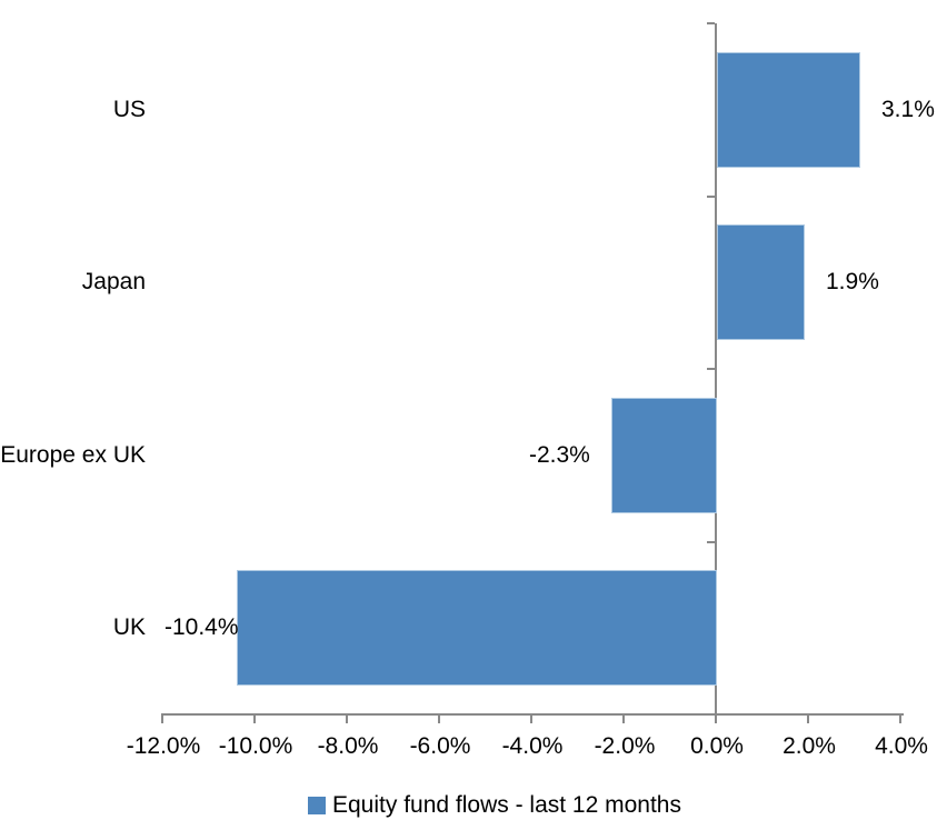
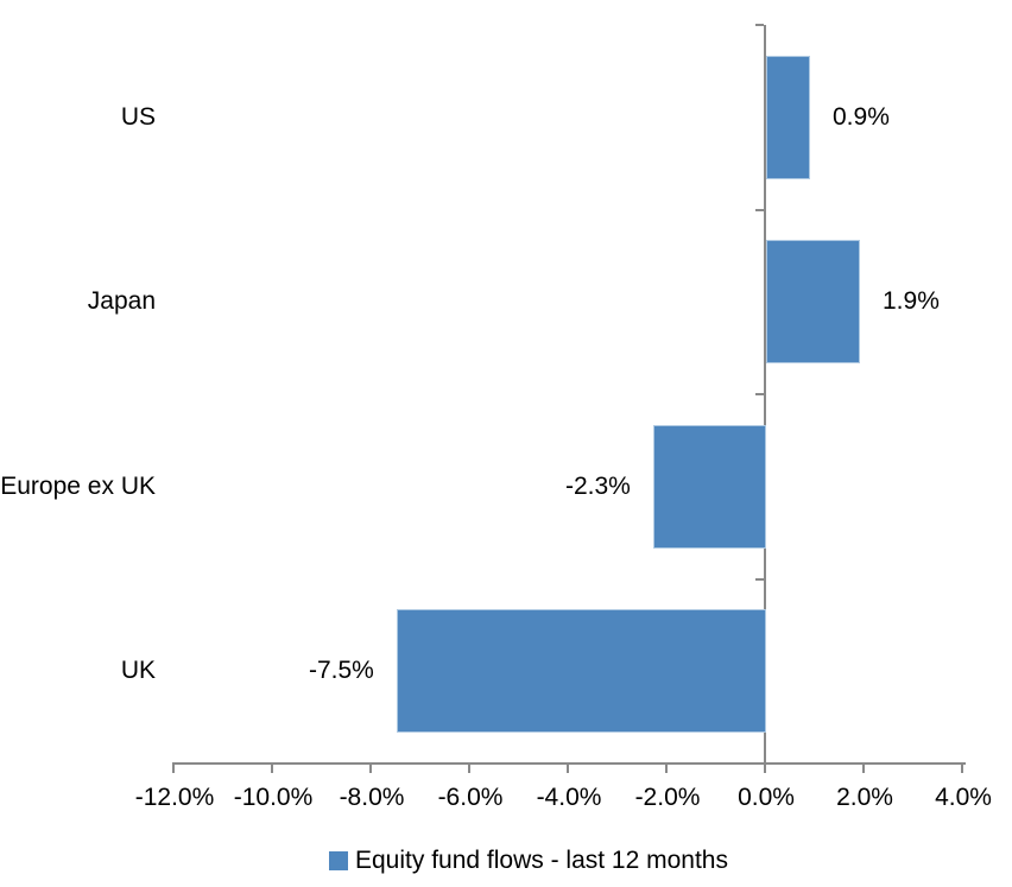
US: 3.1% -> 0.9%
UK: -10.4% -> -7.5%
